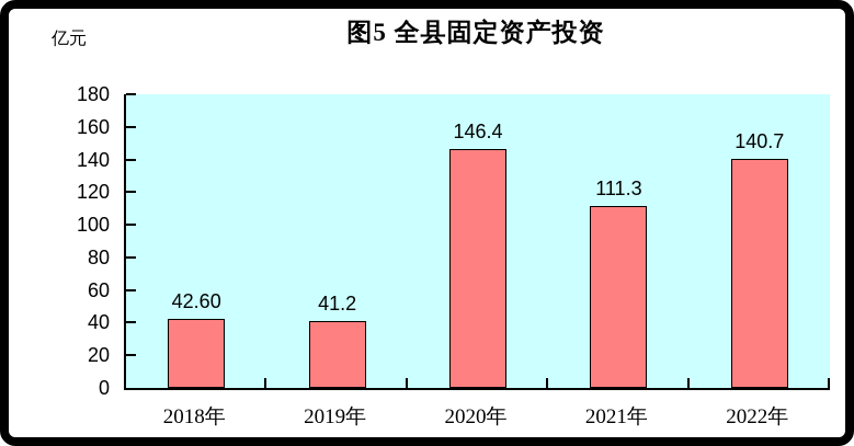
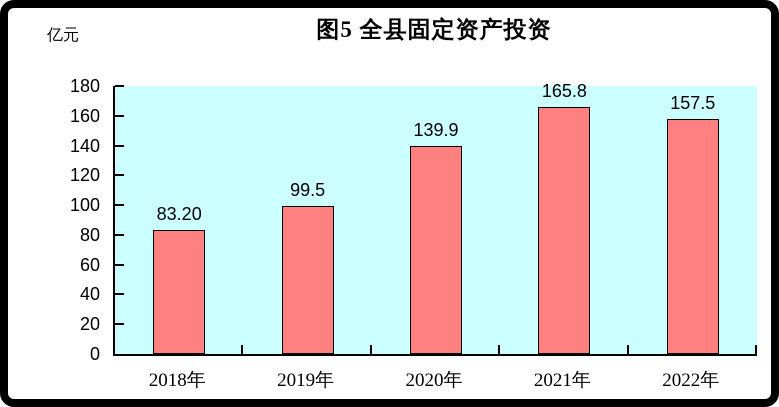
2018年: 42.60 -> 83.20
2019年: 41.2 -> 99.5
2020年: 146.4 -> 139.9
2021年: 111.3 -> 165.8
2022年: 140.7 -> 157.5
